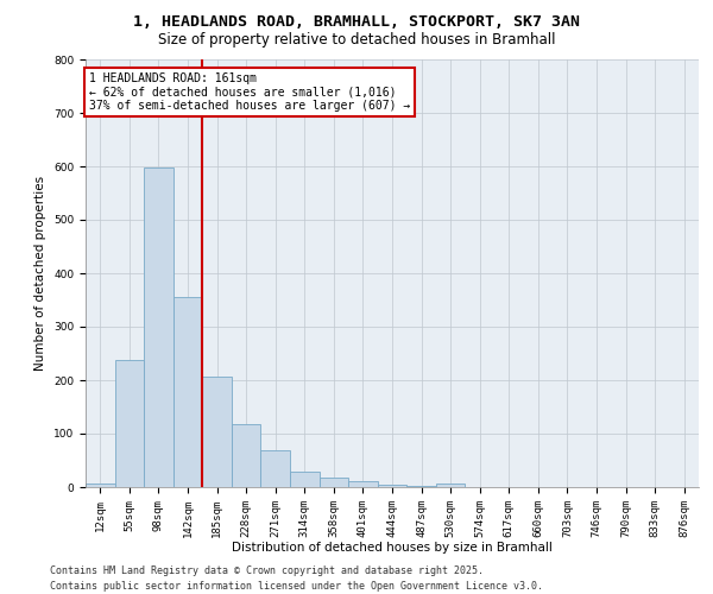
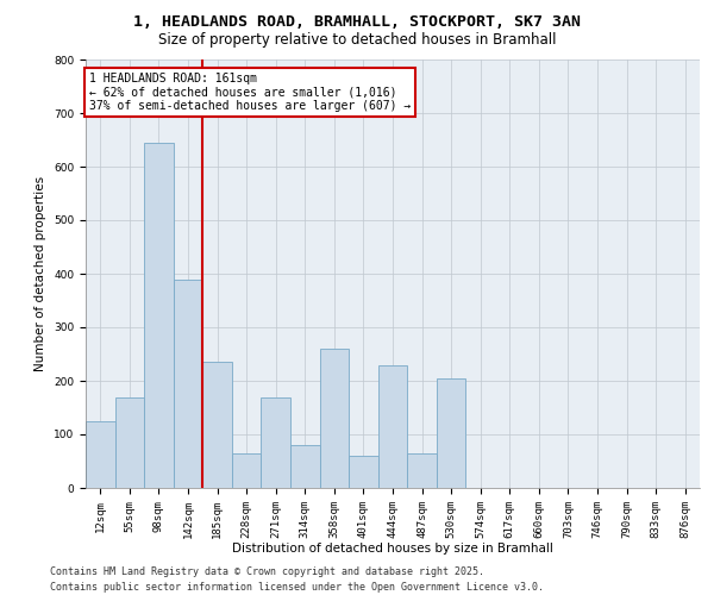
12sqm: 7 -> 125
55sqm: 238 -> 170
98sqm: 597 -> 645
142sqm: 355 -> 390
185sqm: 207 -> 235
228sqm: 117 -> 65
271sqm: 70 -> 170
314sqm: 28 -> 80
358sqm: 18 -> 260
401sqm: 12 -> 60
444sqm: 5 -> 230
487sqm: 2 -> 65
530sqm: 7 -> 205
